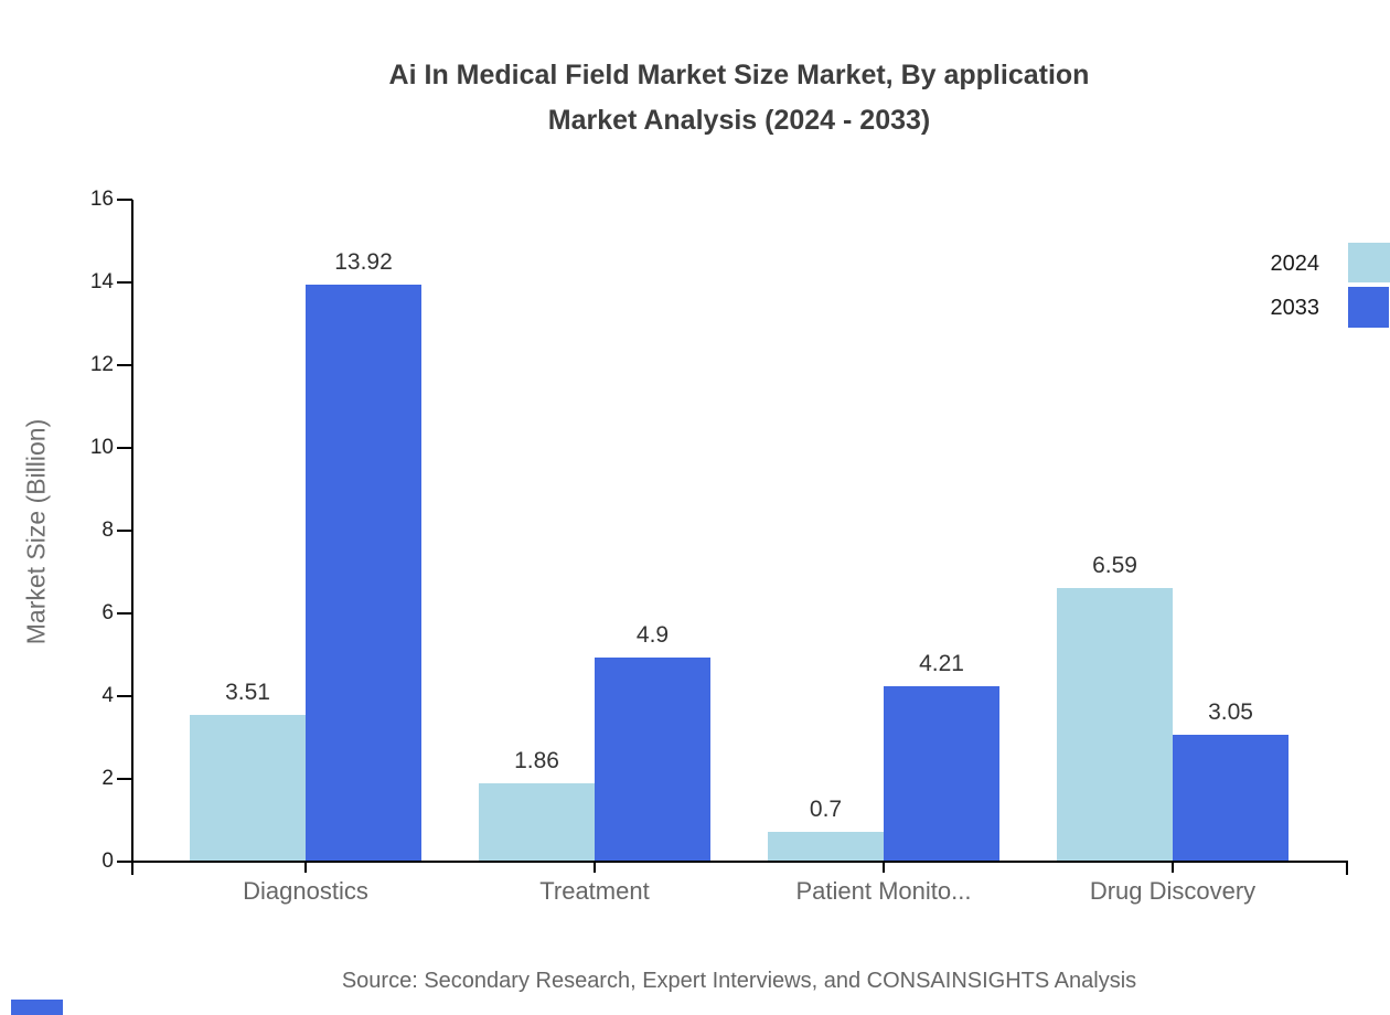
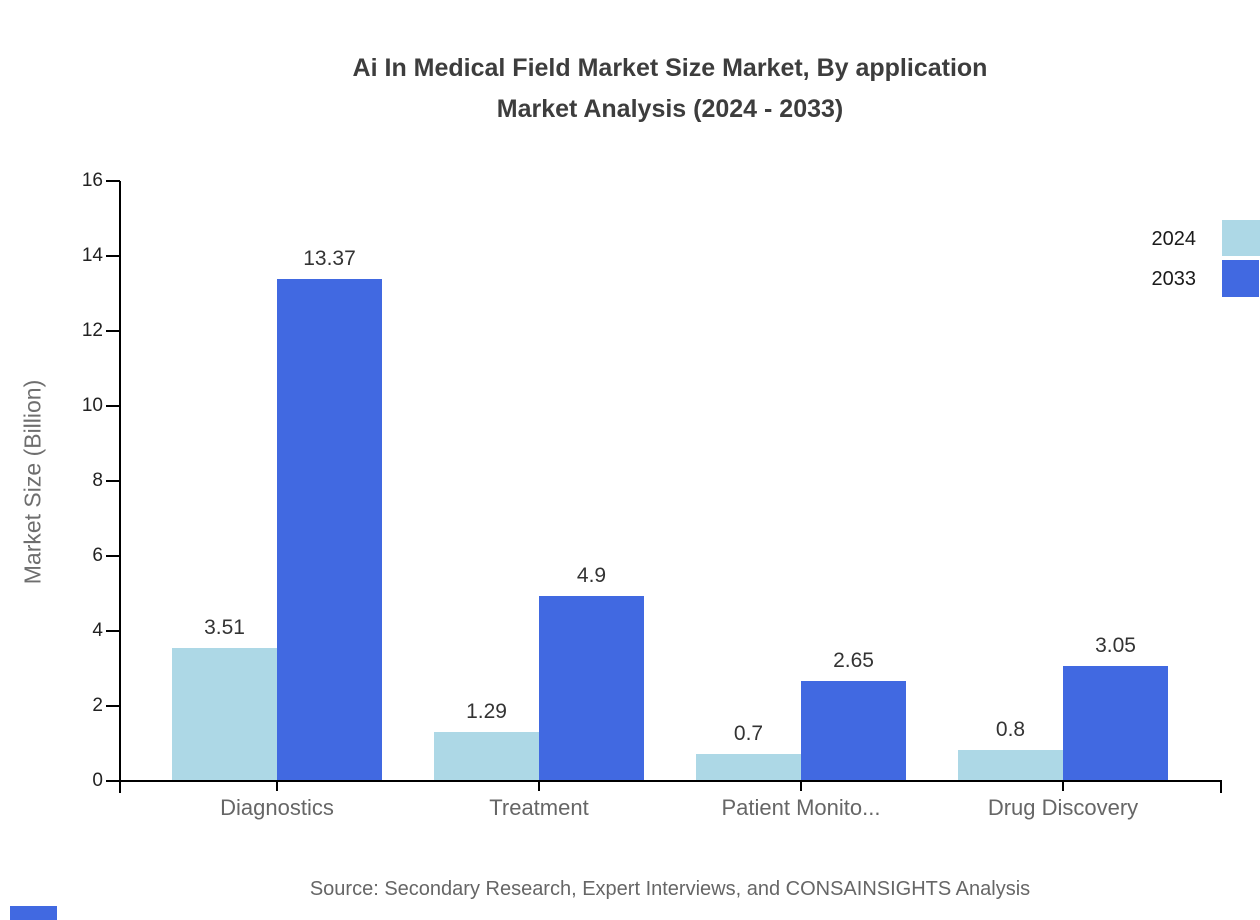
2033/Diagnostics: 13.92 -> 13.37
2024/Treatment: 1.86 -> 1.29
2033/Patient Monito...: 4.21 -> 2.65
2024/Drug Discovery: 6.59 -> 0.8
